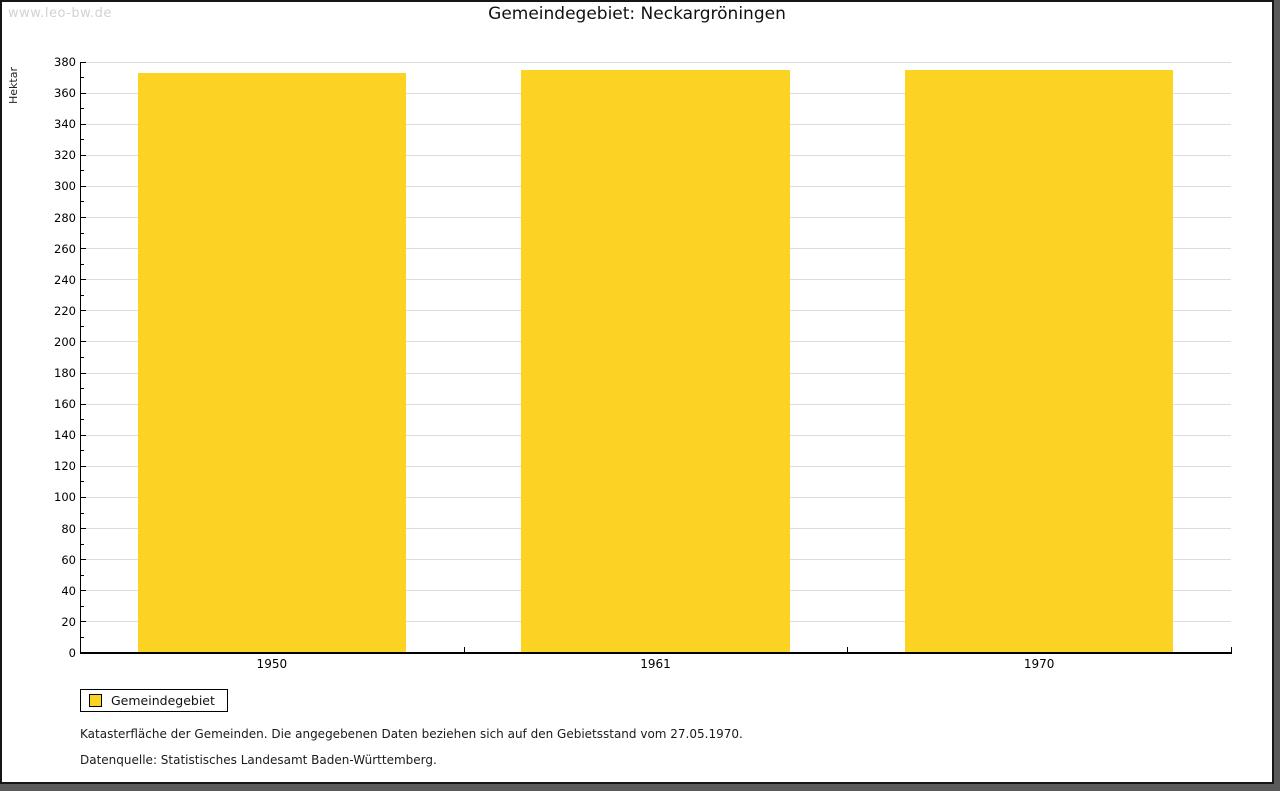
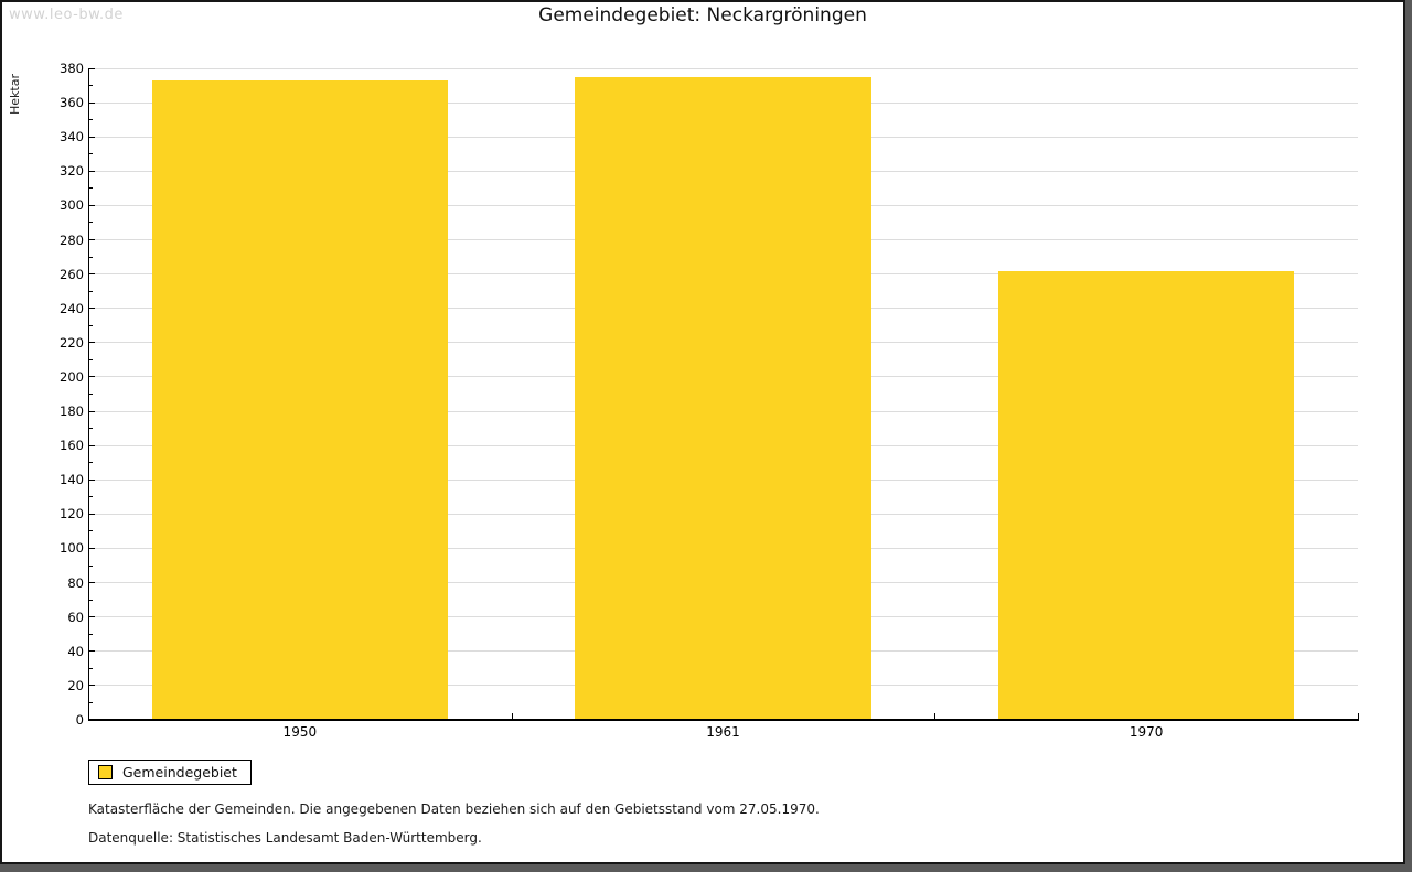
1970: 375 -> 262
